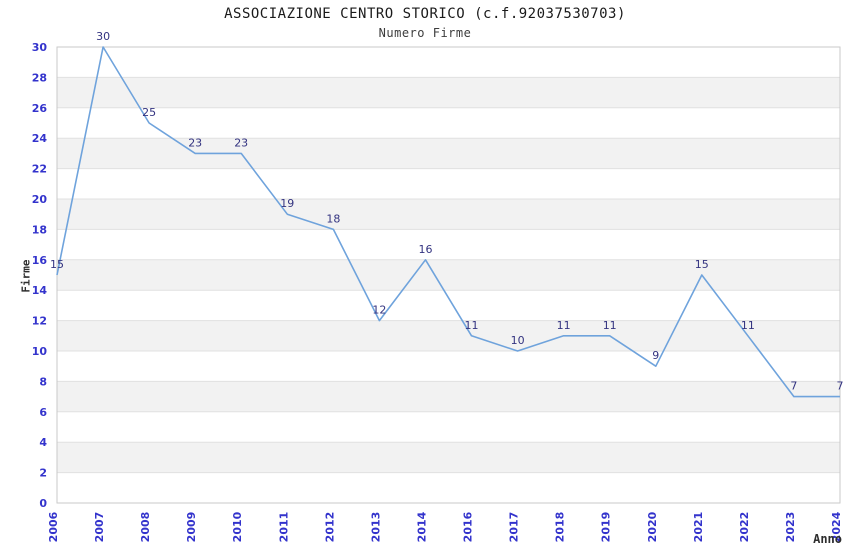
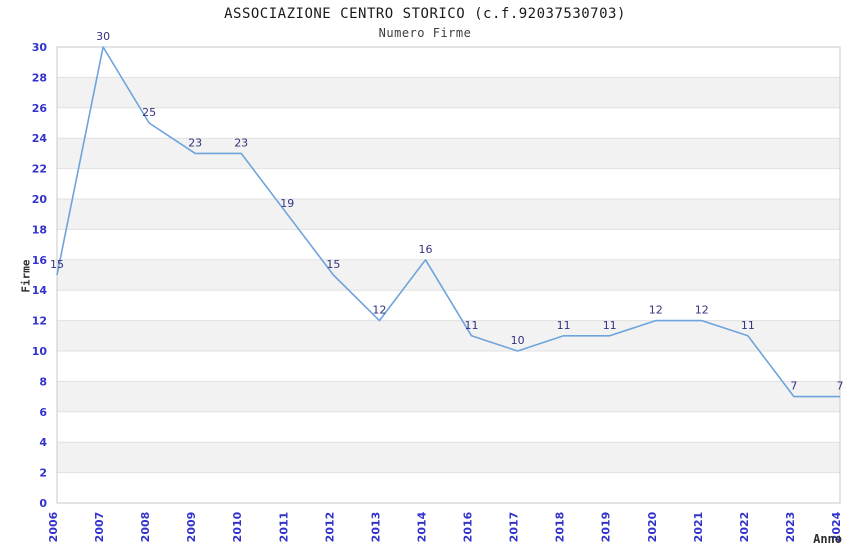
2012: 18 -> 15
2020: 9 -> 12
2021: 15 -> 12
